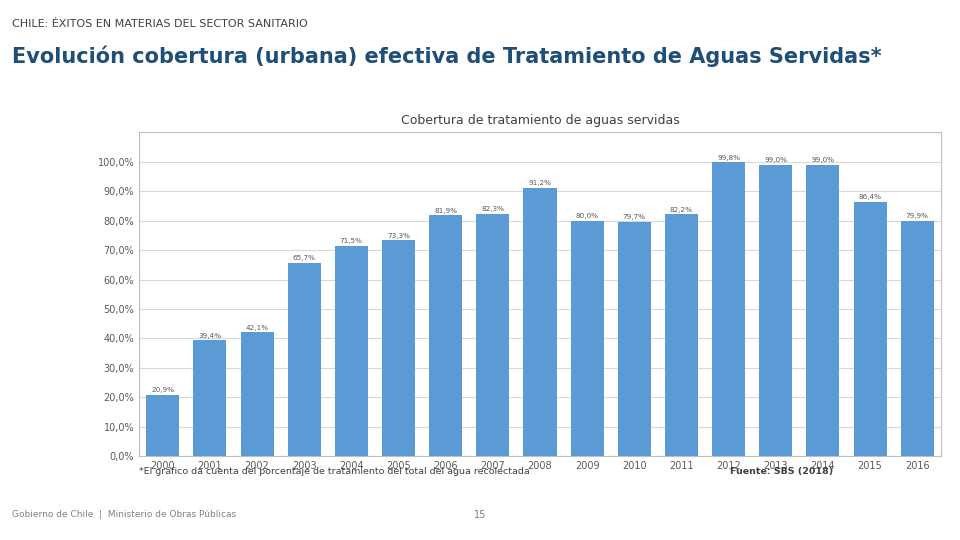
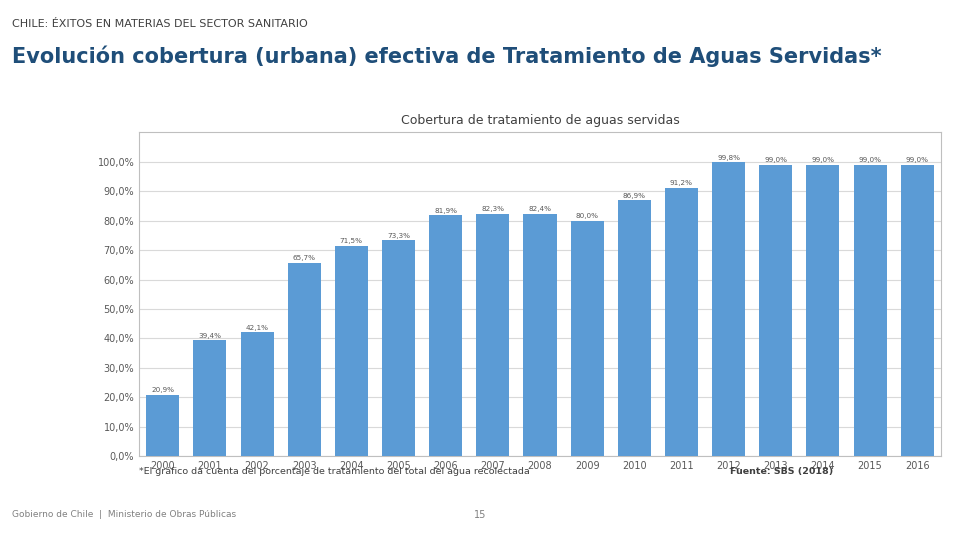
2008: 91,2% -> 82,4%
2010: 79,7% -> 86,9%
2011: 82,2% -> 91,2%
2015: 86,4% -> 99,0%
2016: 79,9% -> 99,0%
